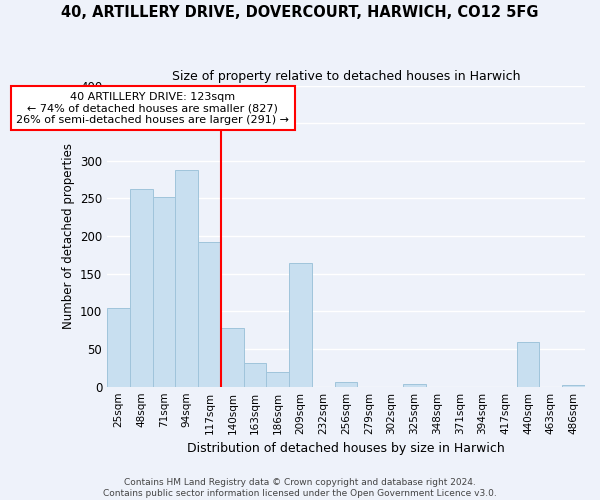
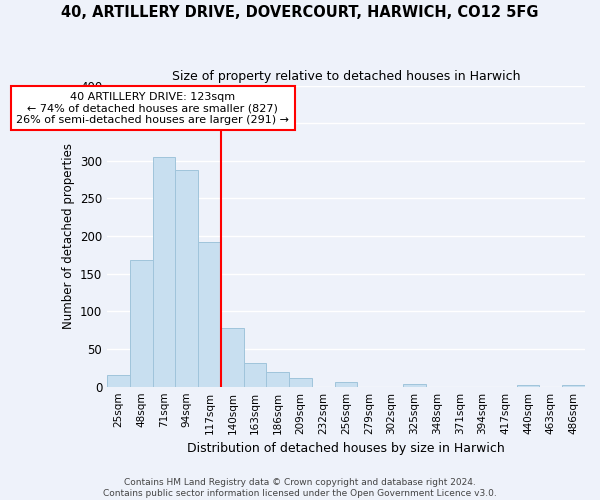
25sqm: 104 -> 16
48sqm: 262 -> 168
71sqm: 252 -> 305
209sqm: 164 -> 11
440sqm: 60 -> 2
